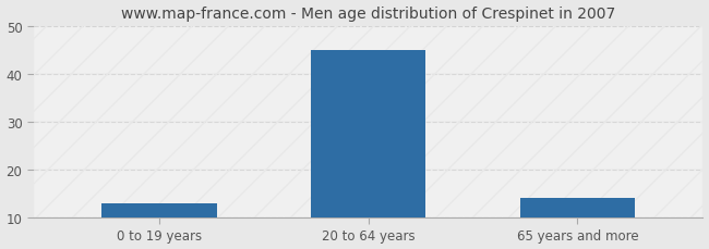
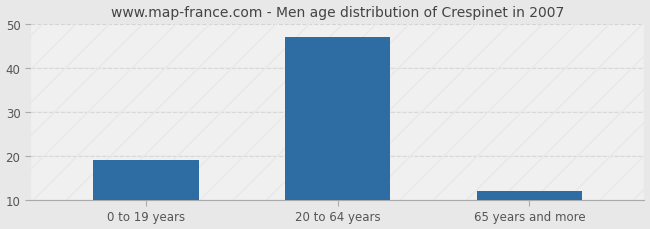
0 to 19 years: 13 -> 19
20 to 64 years: 45 -> 47
65 years and more: 14 -> 12
